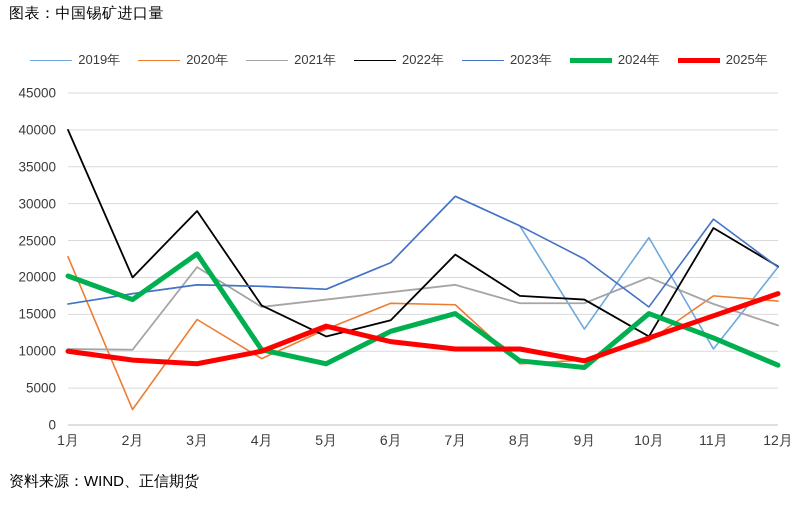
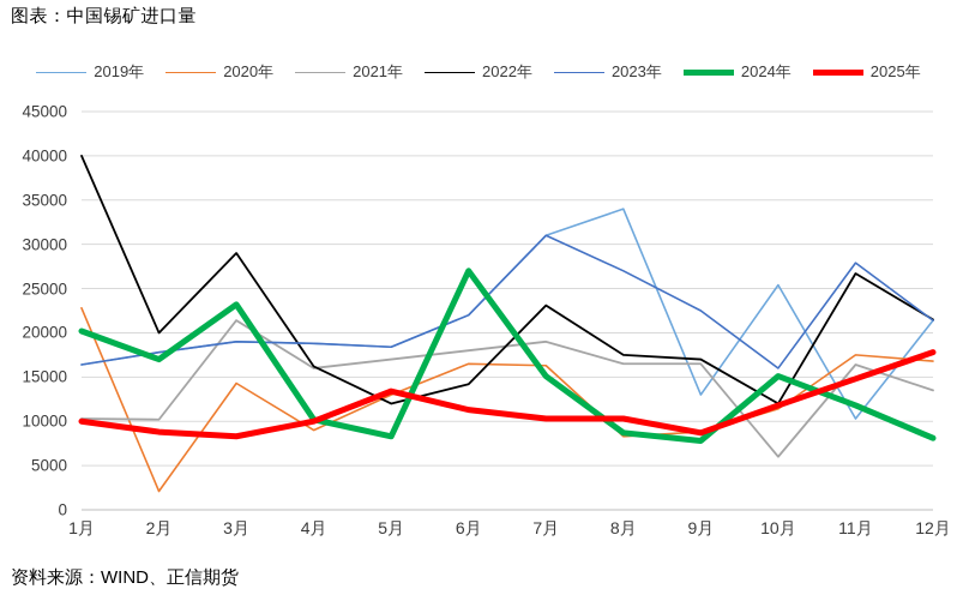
2024年/6月: 13000 -> 27000
2019年/8月: 27000 -> 34000
2021年/10月: 20000 -> 6000
